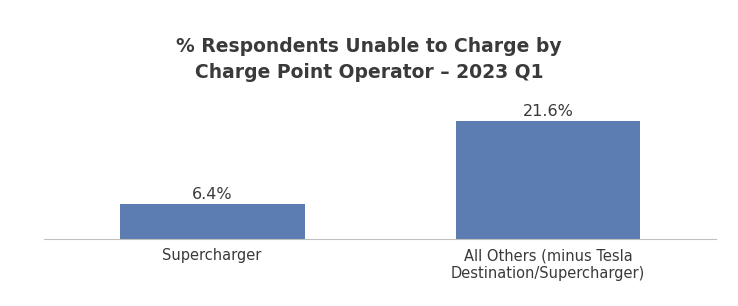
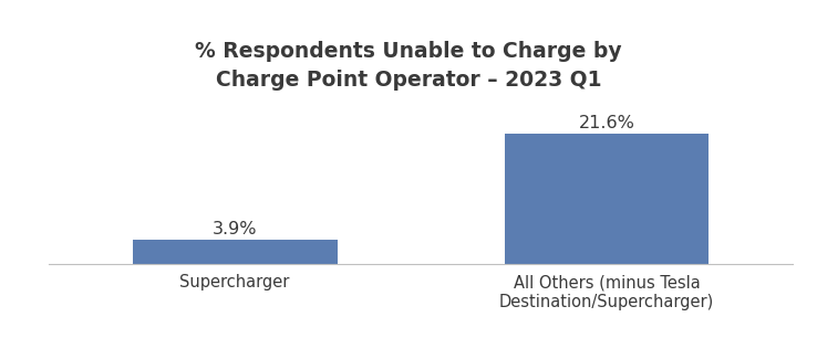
Supercharger: 6.4% -> 3.9%
